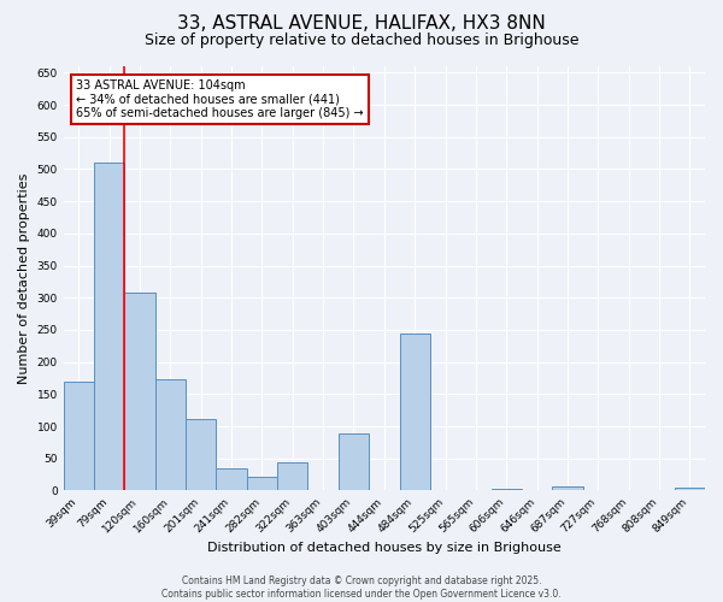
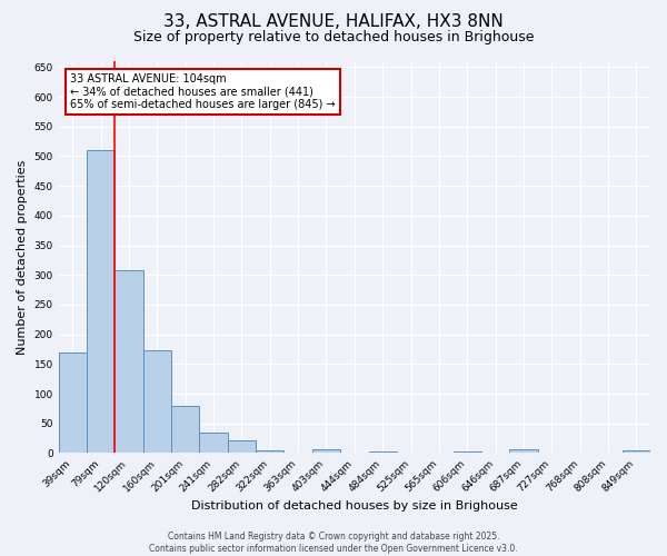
201sqm: 112 -> 80
322sqm: 44 -> 4
403sqm: 88 -> 6
484sqm: 244 -> 2
